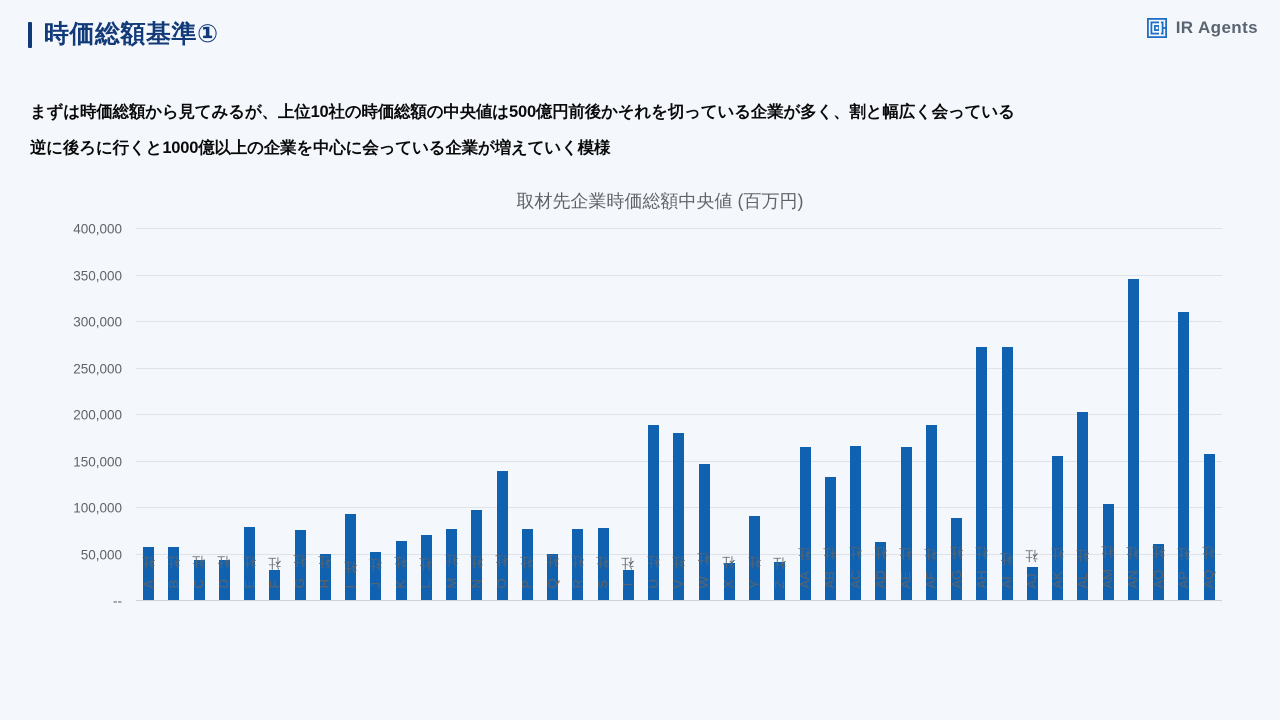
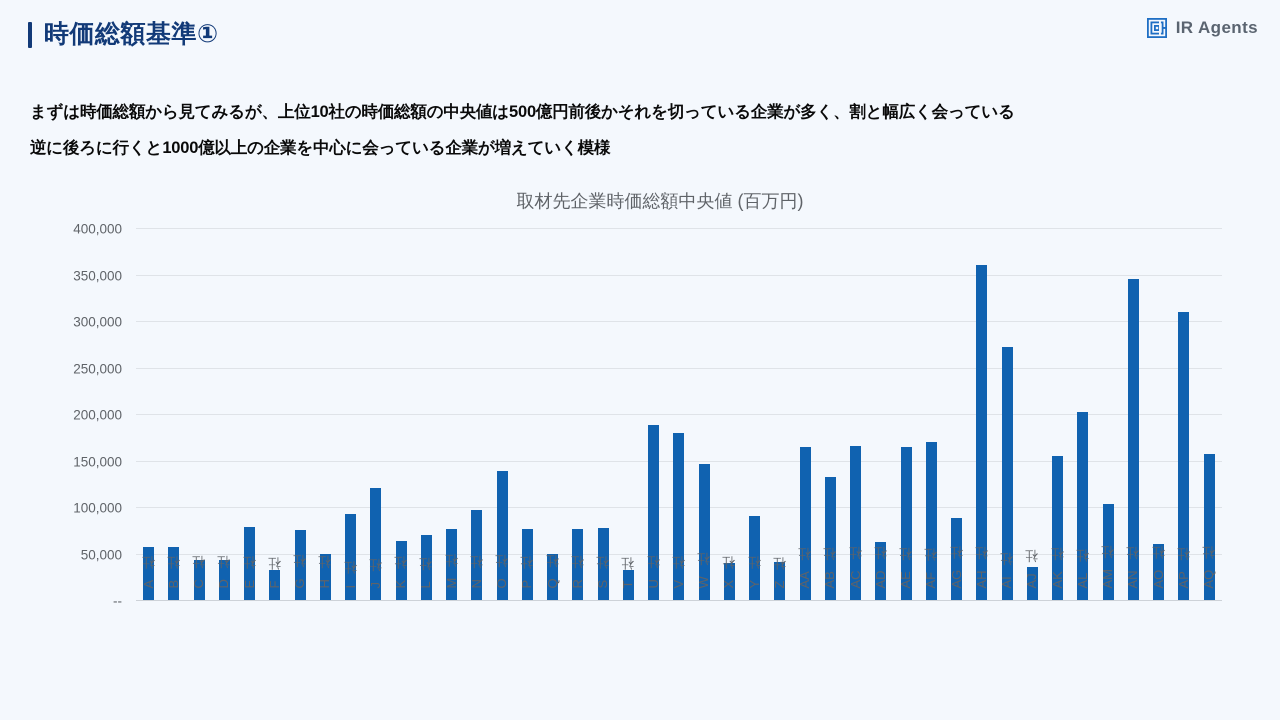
J社: 50000 -> 120000
AF社: 190000 -> 170000
AH社: 270000 -> 360000
